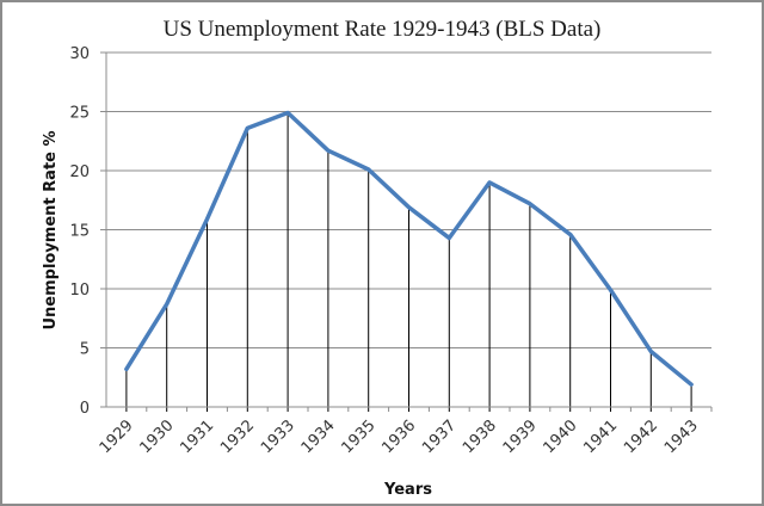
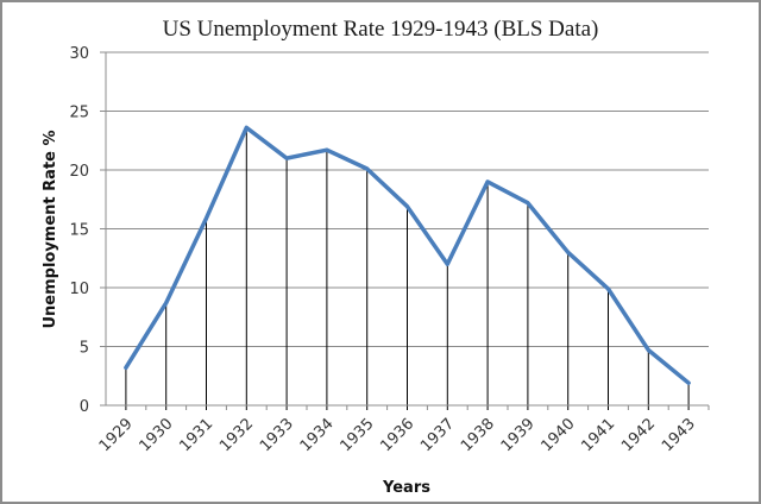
1933: 25 -> 21
1937: 14 -> 12
1940: 15 -> 13
